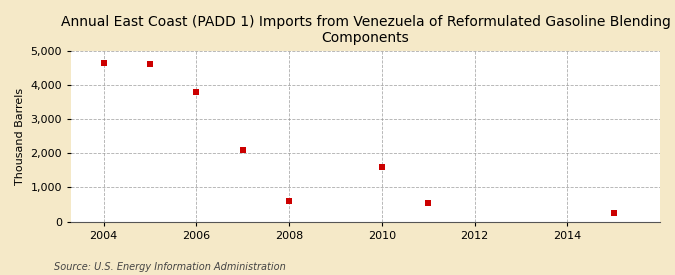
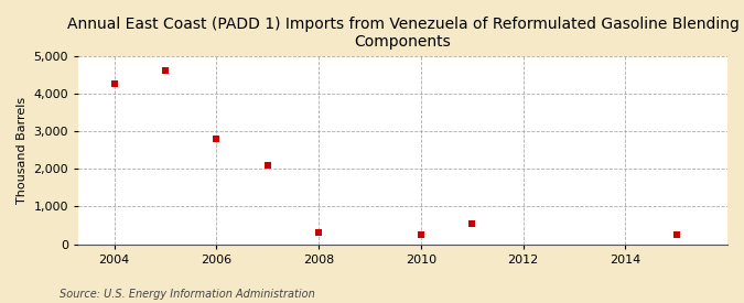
2004: 4,650 -> 4,250
2006: 3,800 -> 2,800
2008: 600 -> 300
2010: 1,600 -> 250
